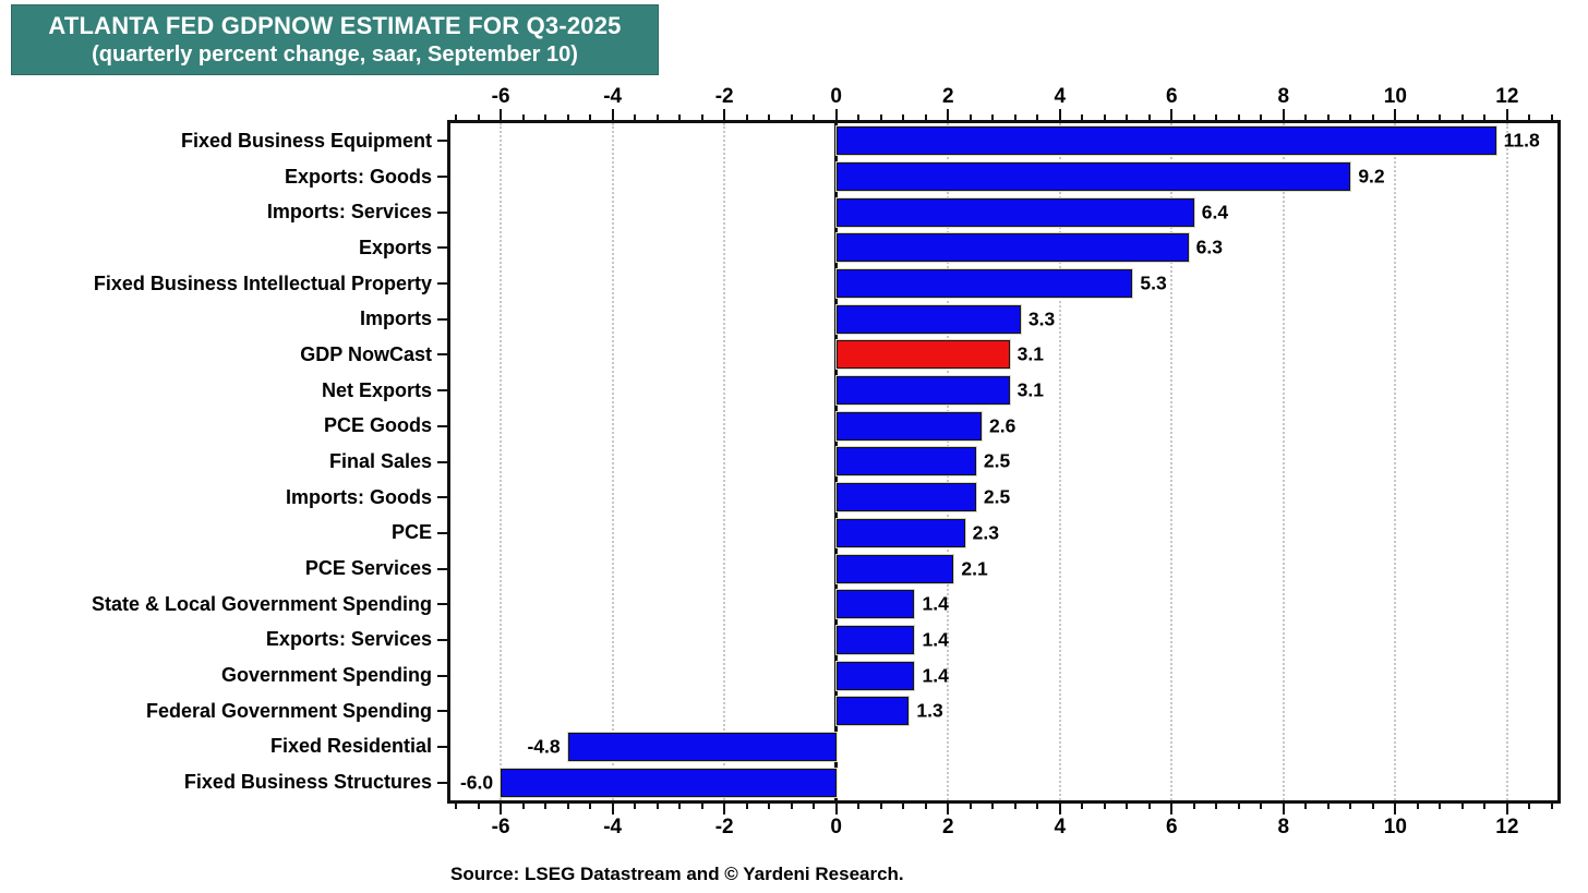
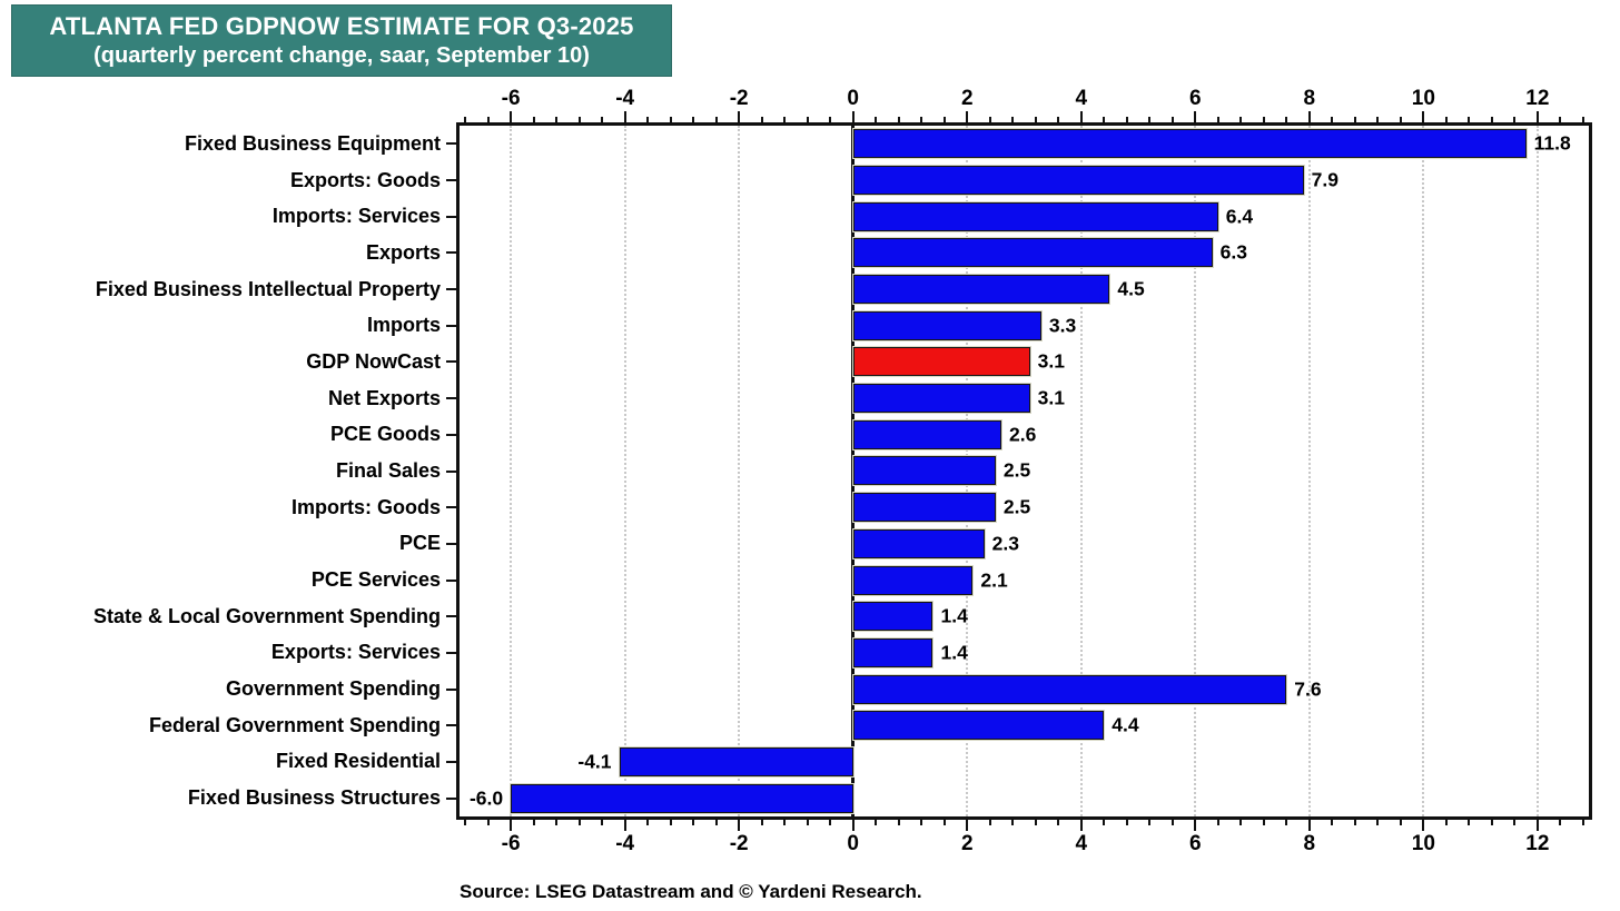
Exports: Goods: 9.2 -> 7.9
Fixed Business Intellectual Property: 5.3 -> 4.5
Government Spending: 1.4 -> 7.6
Federal Government Spending: 1.3 -> 4.4
Fixed Residential: -4.8 -> -4.1
